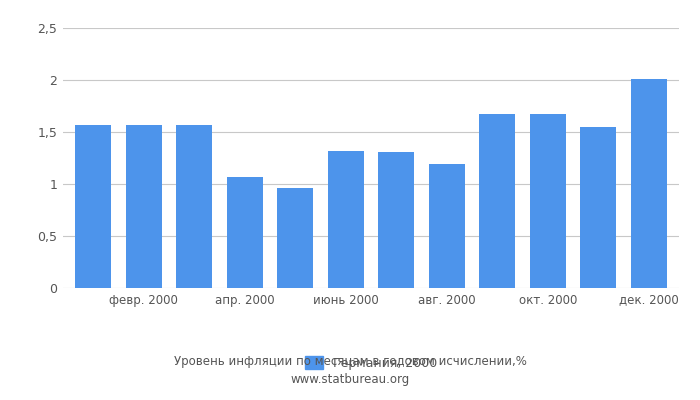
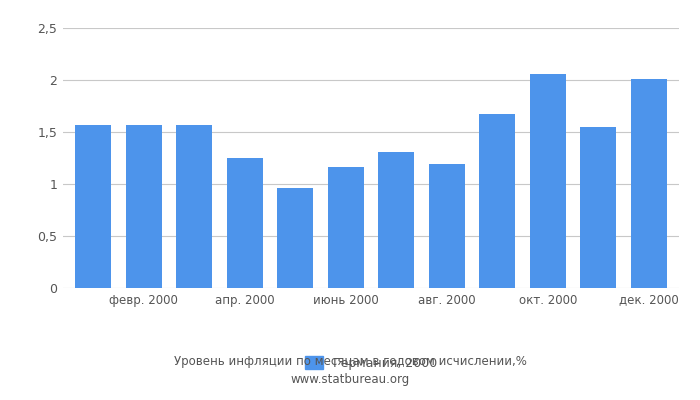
апр. 2000: 1,07 -> 1,25
июнь 2000: 1,32 -> 1,16
окт. 2000: 1,67 -> 2,06
